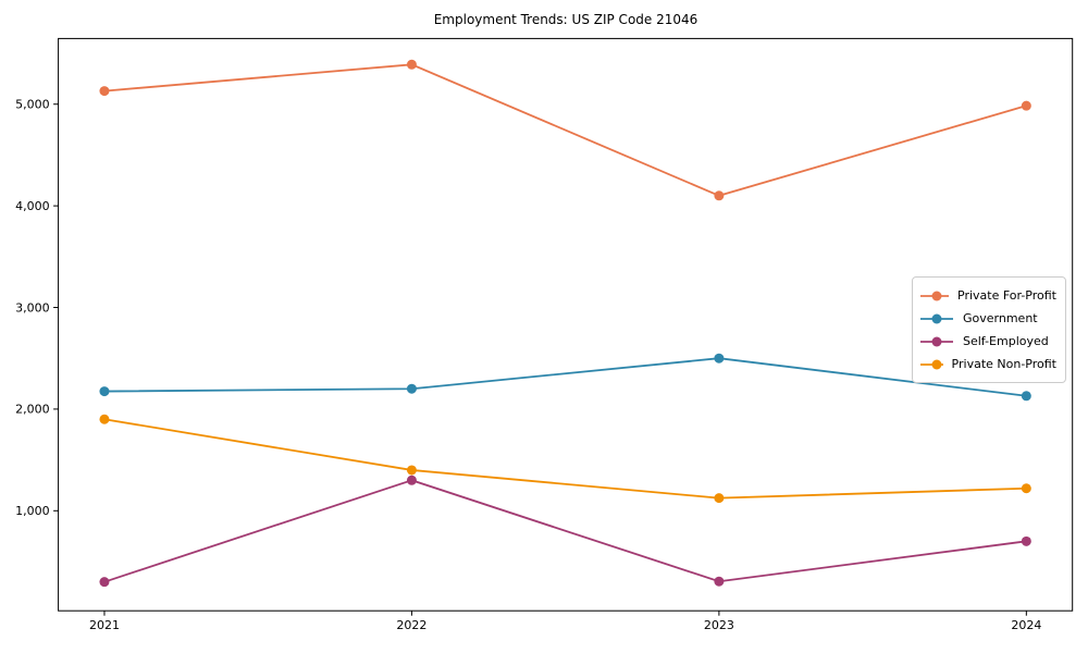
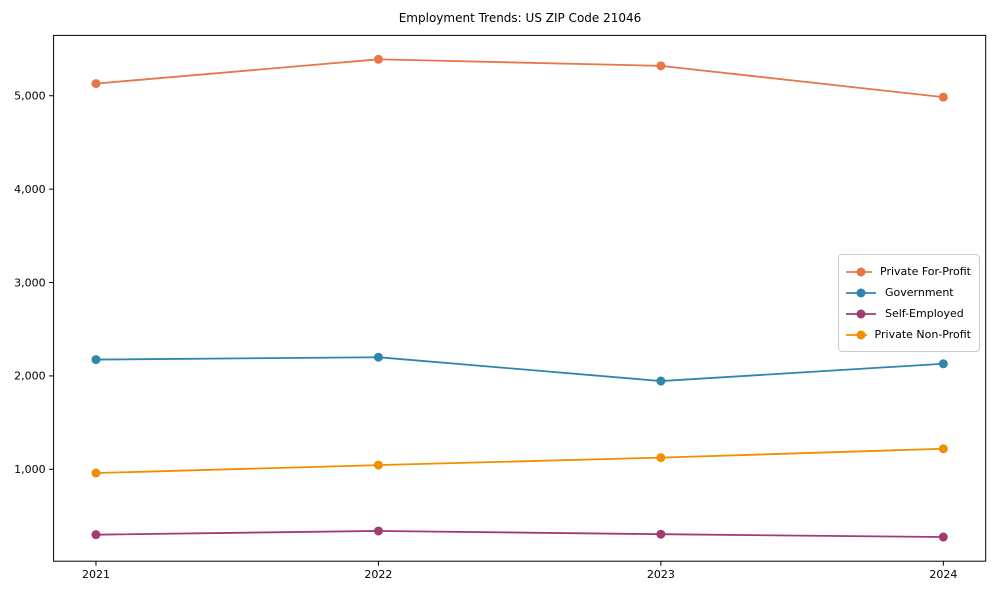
Private Non-Profit/2021: 1900 -> 1000
Self-Employed/2022: 1300 -> 300
Private Non-Profit/2022: 1400 -> 1000
Private For-Profit/2023: 4100 -> 5300
Government/2023: 2500 -> 1900
Self-Employed/2024: 700 -> 300
